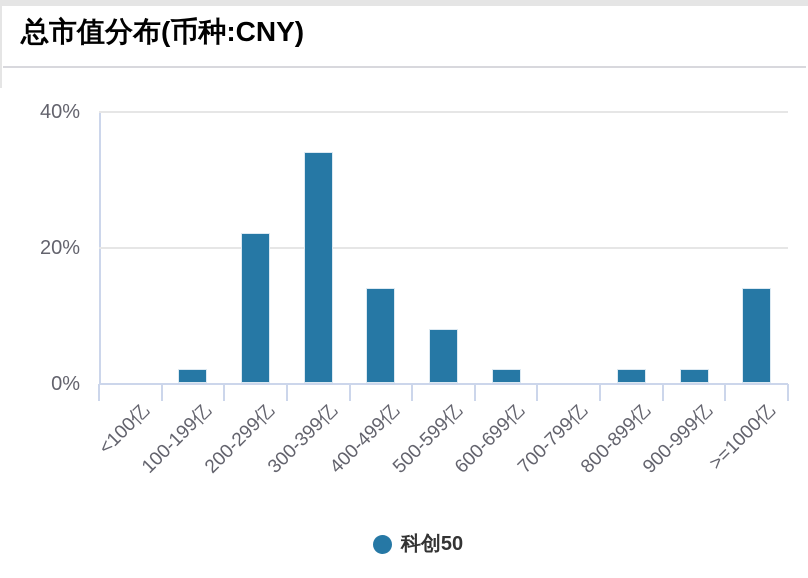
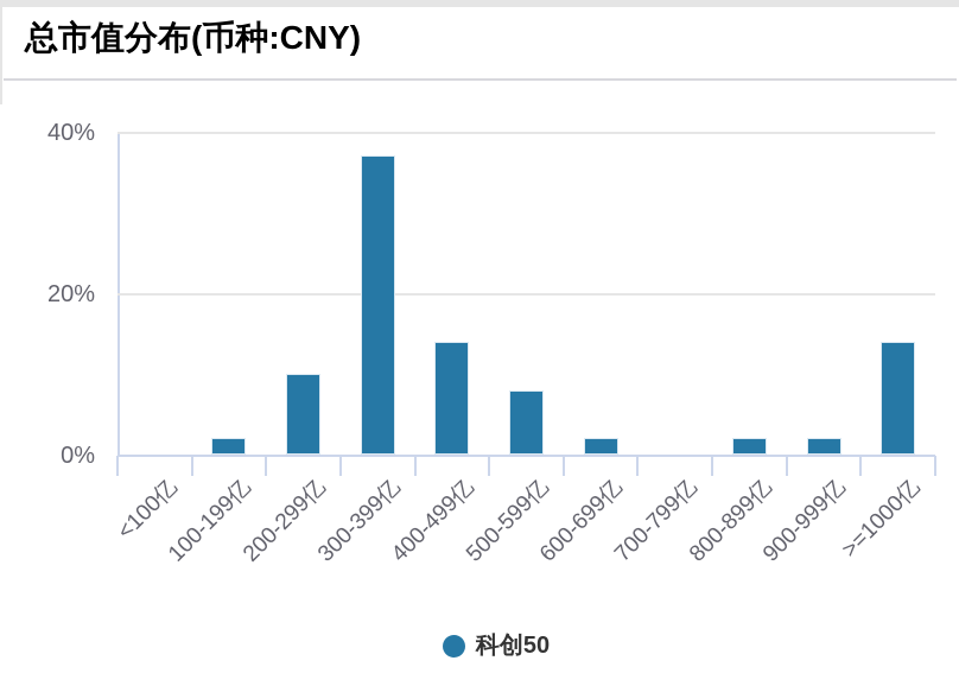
200-299亿: 22% -> 10%
300-399亿: 34% -> 37%
